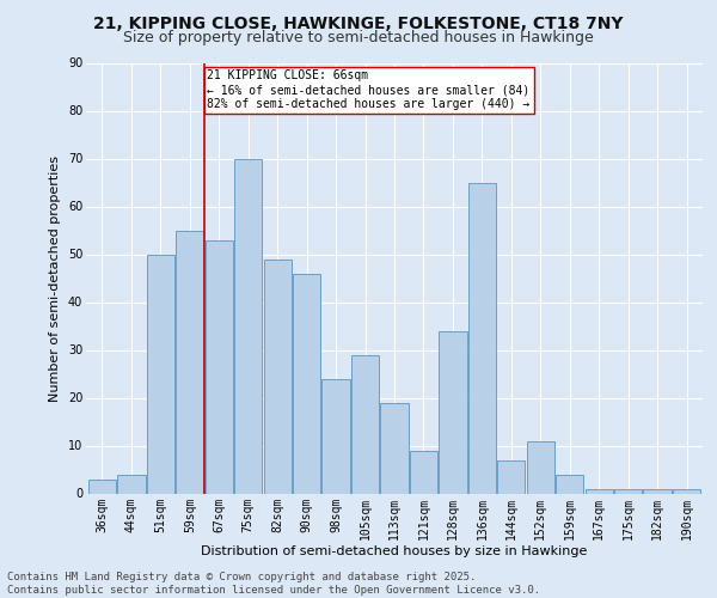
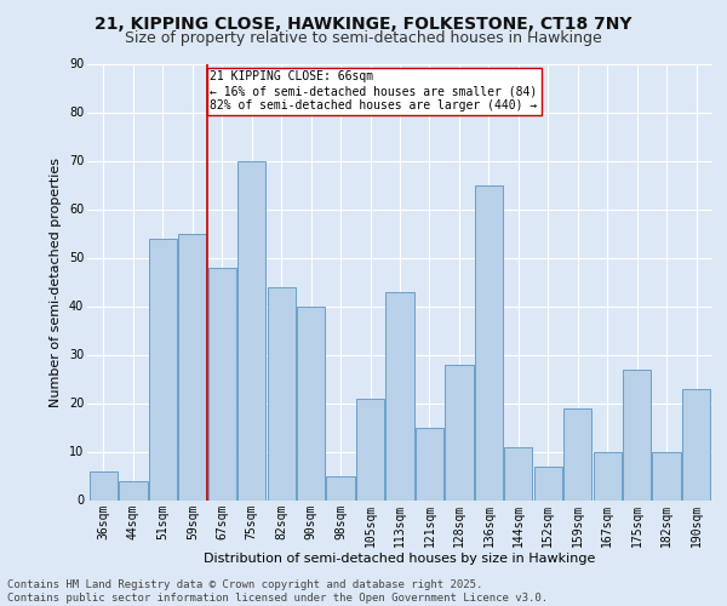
36sqm: 3 -> 6
51sqm: 50 -> 54
67sqm: 53 -> 48
82sqm: 49 -> 44
90sqm: 46 -> 40
98sqm: 24 -> 5
105sqm: 29 -> 21
113sqm: 19 -> 43
121sqm: 9 -> 15
128sqm: 34 -> 28
144sqm: 7 -> 11
152sqm: 11 -> 7
159sqm: 4 -> 19
167sqm: 1 -> 10
175sqm: 1 -> 27
182sqm: 1 -> 10
190sqm: 1 -> 23
